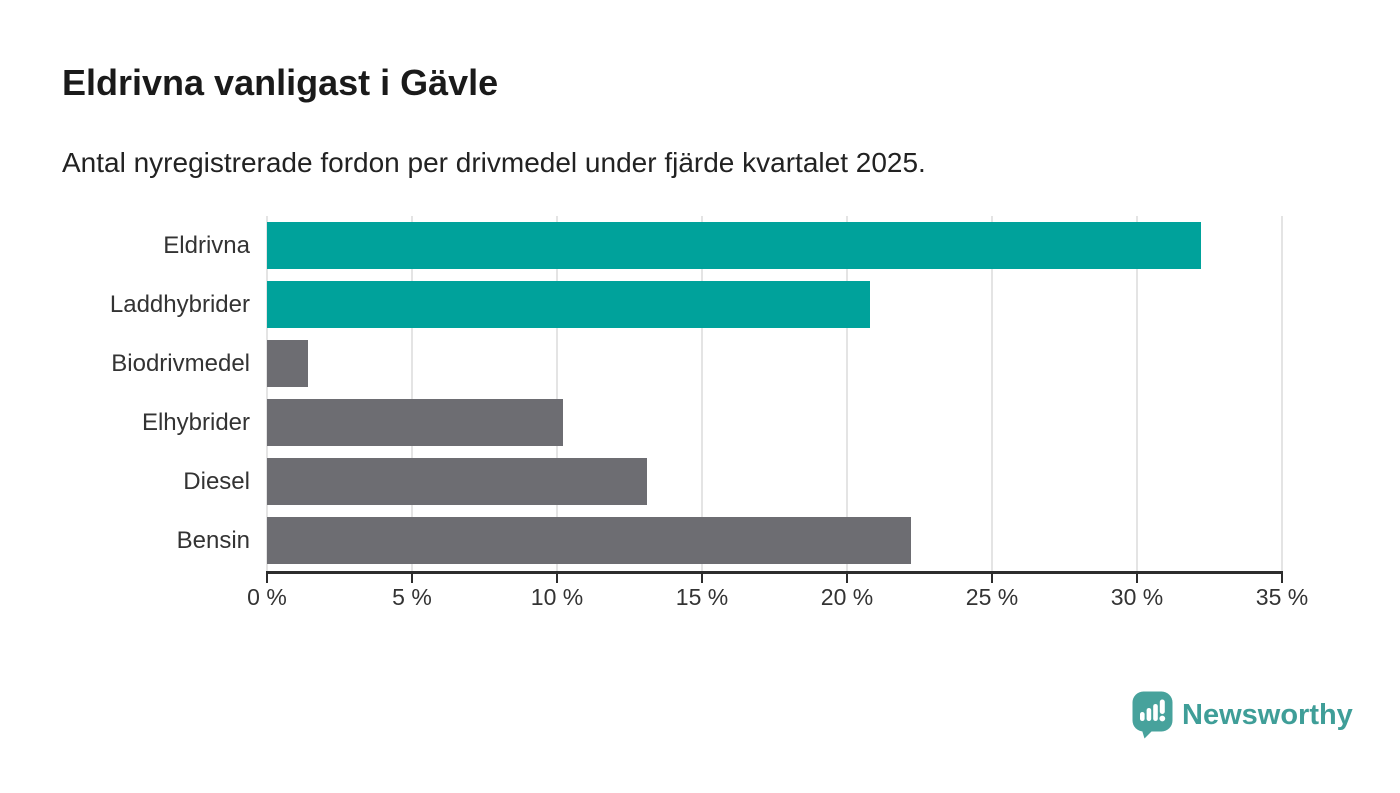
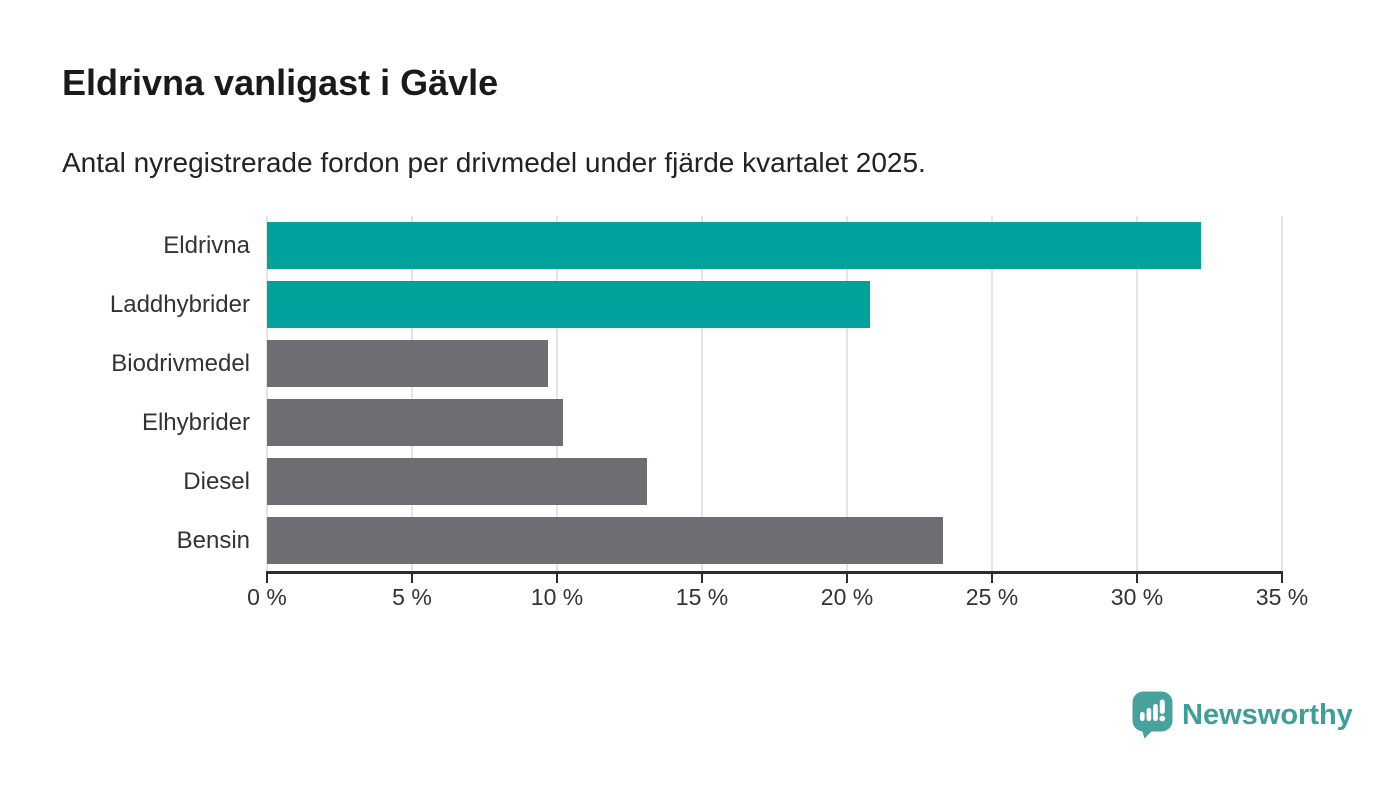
Biodrivmedel: 1.4% -> 9.7%
Bensin: 22.2% -> 23.3%
